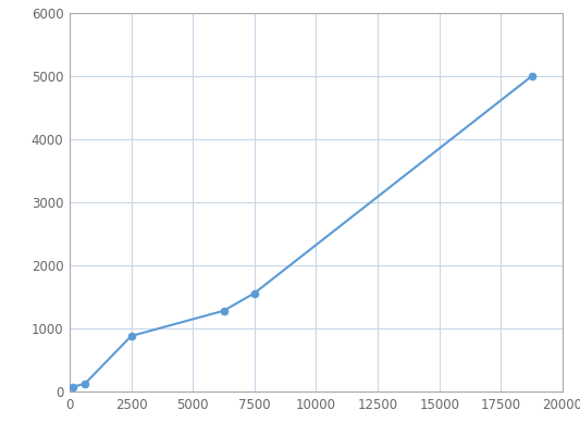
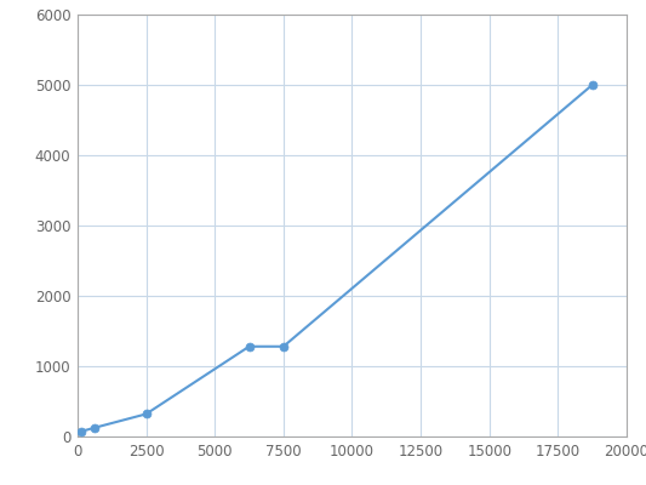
2500: 880 -> 320
7500: 1560 -> 1280
